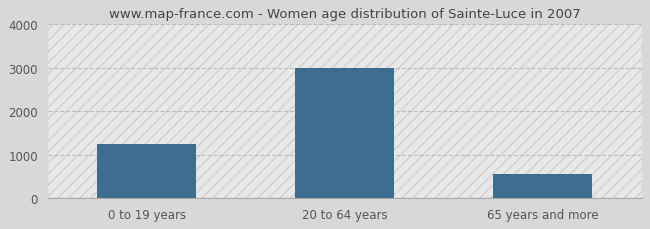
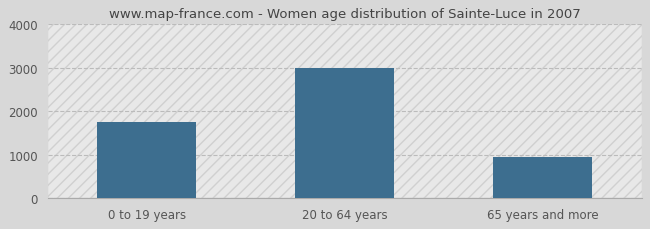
0 to 19 years: 1250 -> 1750
65 years and more: 550 -> 950
